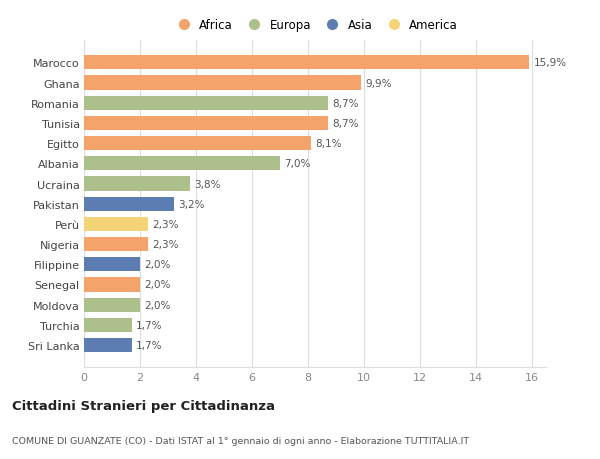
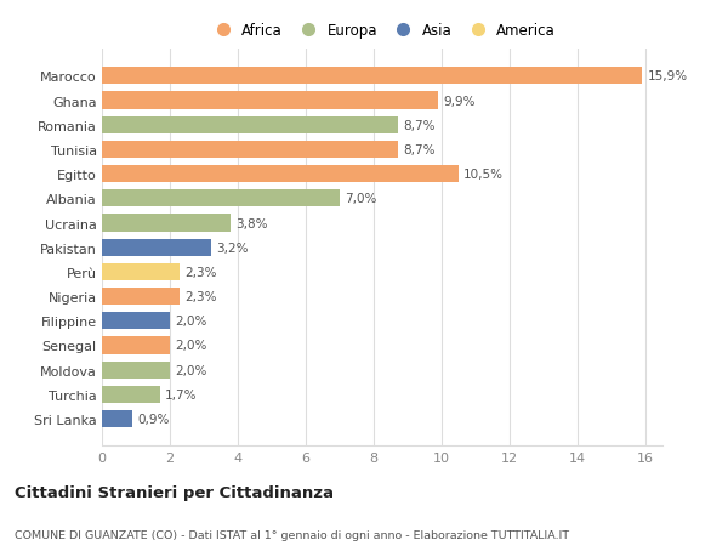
Egitto: 8,1% -> 10,5%
Sri Lanka: 1,7% -> 0,9%
